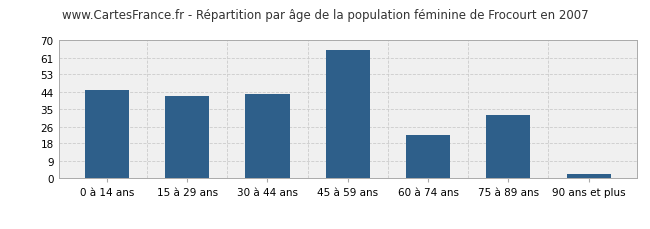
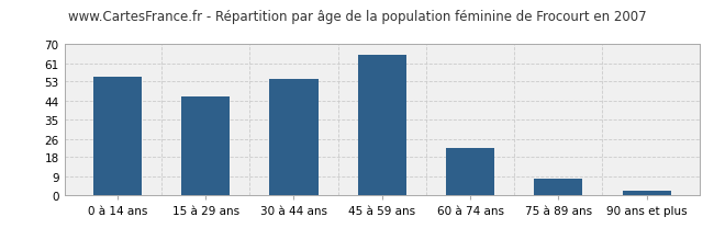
0 à 14 ans: 45 -> 55
15 à 29 ans: 42 -> 46
30 à 44 ans: 43 -> 54
75 à 89 ans: 32 -> 8
